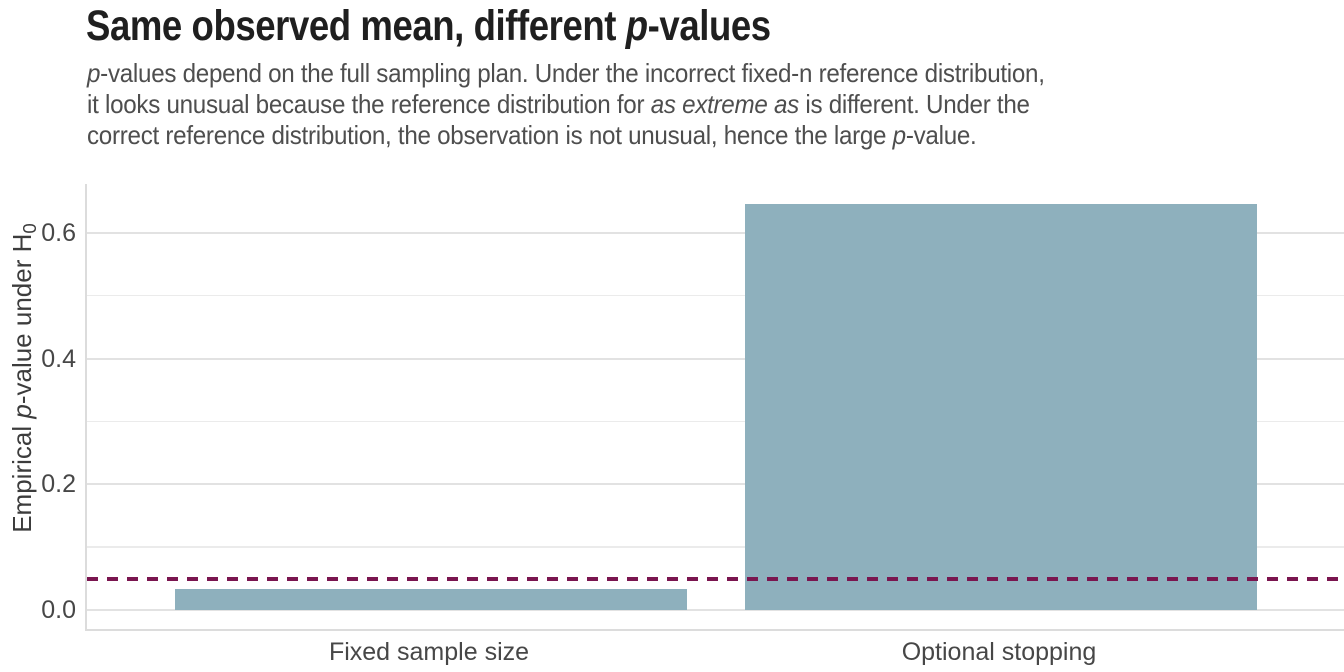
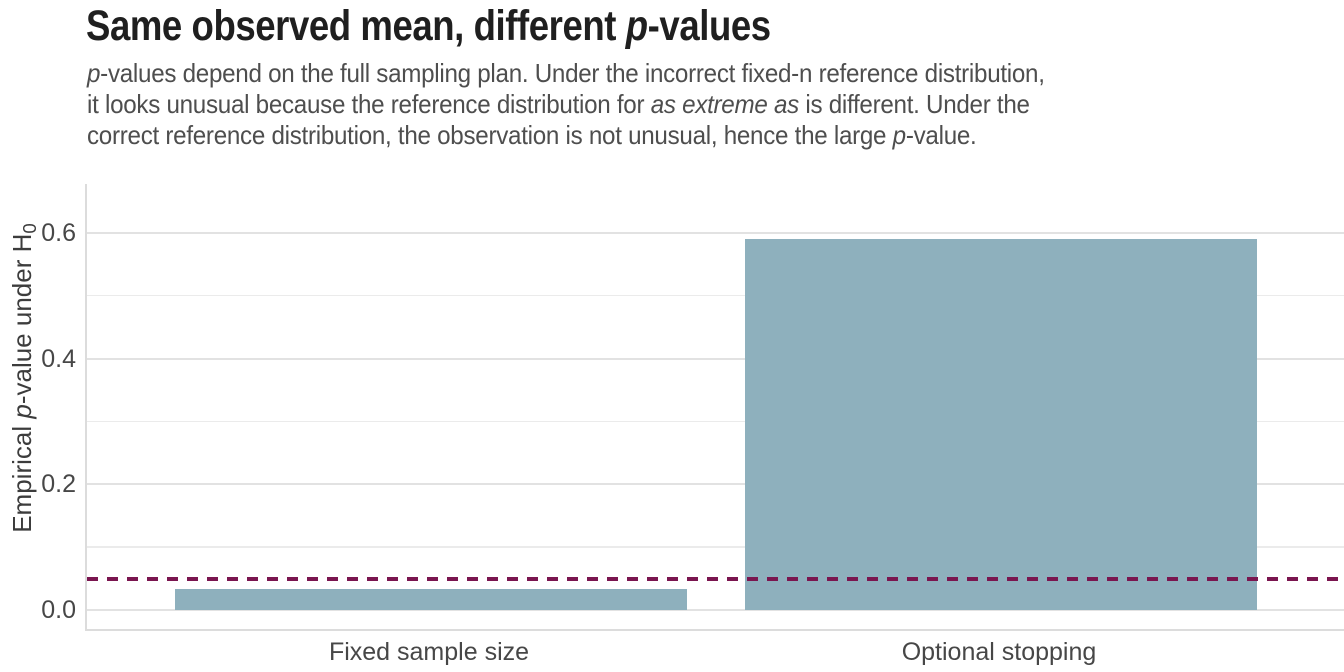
Optional stopping: 0.65 -> 0.59
